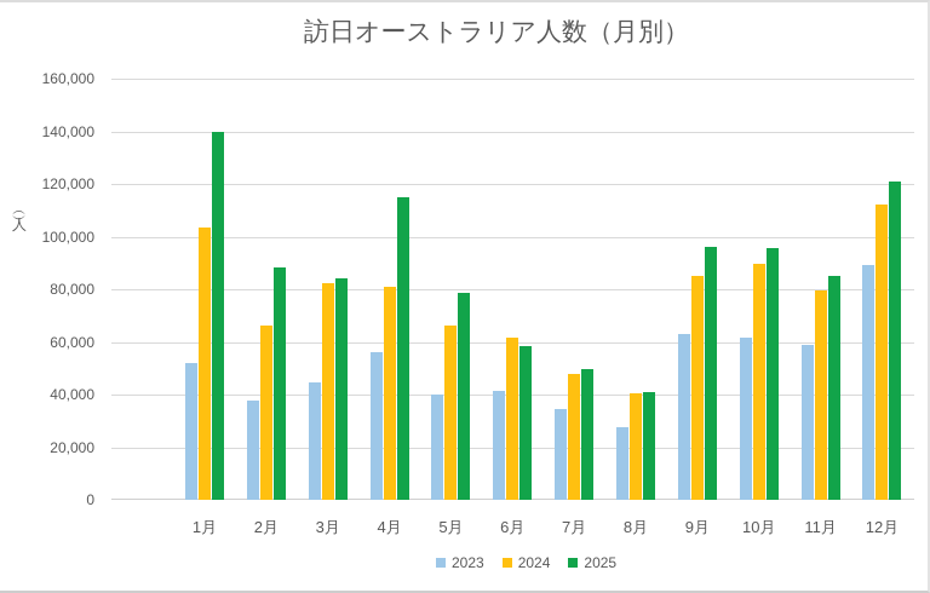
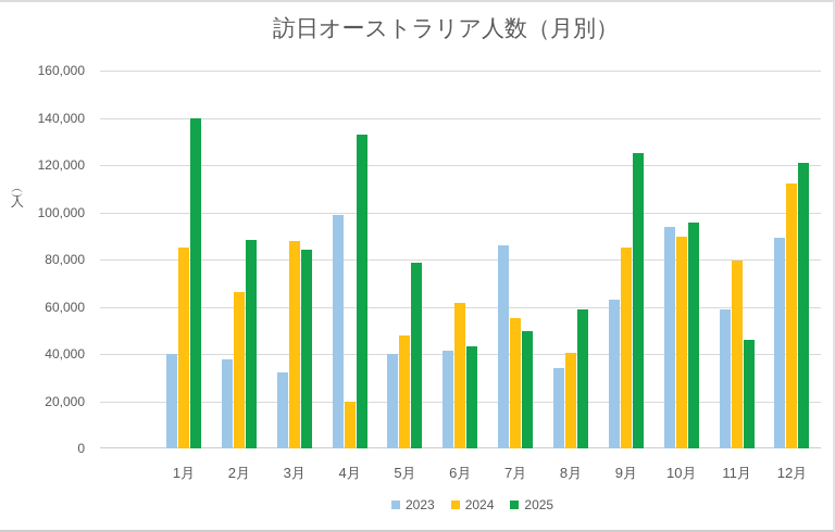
2023/1月: 52000 -> 40000
2024/1月: 104000 -> 85000
2023/3月: 44000 -> 32000
2024/3月: 82000 -> 88000
2023/4月: 56000 -> 99000
2024/4月: 81000 -> 20000
2025/4月: 115000 -> 133000
2024/5月: 66000 -> 48000
2025/6月: 58000 -> 43000
2023/7月: 34000 -> 86000
2024/7月: 48000 -> 55000
2023/8月: 28000 -> 34000
2025/8月: 41000 -> 59000
2025/9月: 96000 -> 125000
2023/10月: 62000 -> 94000
2025/11月: 85000 -> 46000
